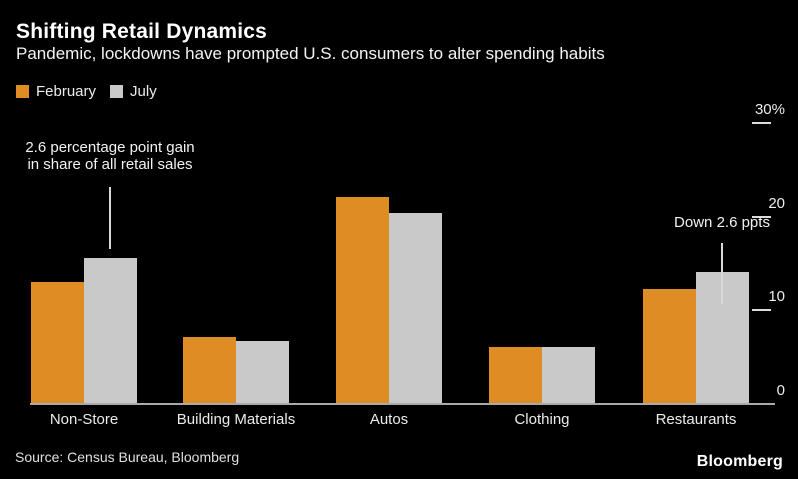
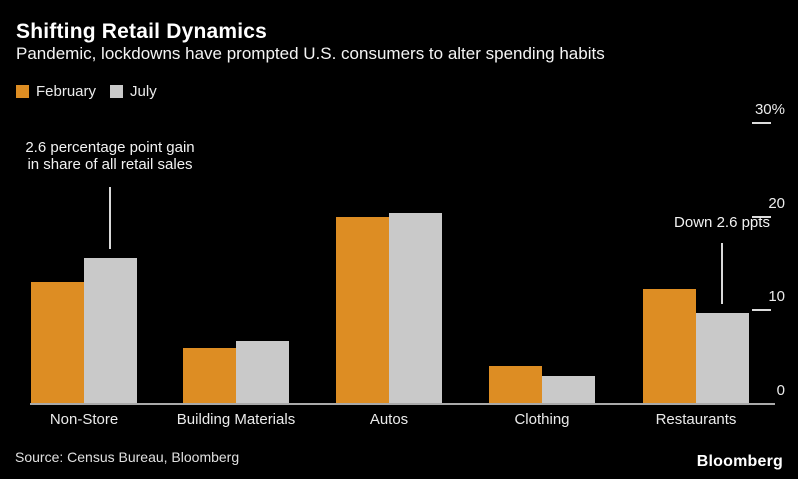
February/Building Materials: 7% -> 6%
February/Autos: 22% -> 20%
February/Clothing: 6% -> 4%
July/Clothing: 6% -> 3%
July/Restaurants: 14% -> 10%
